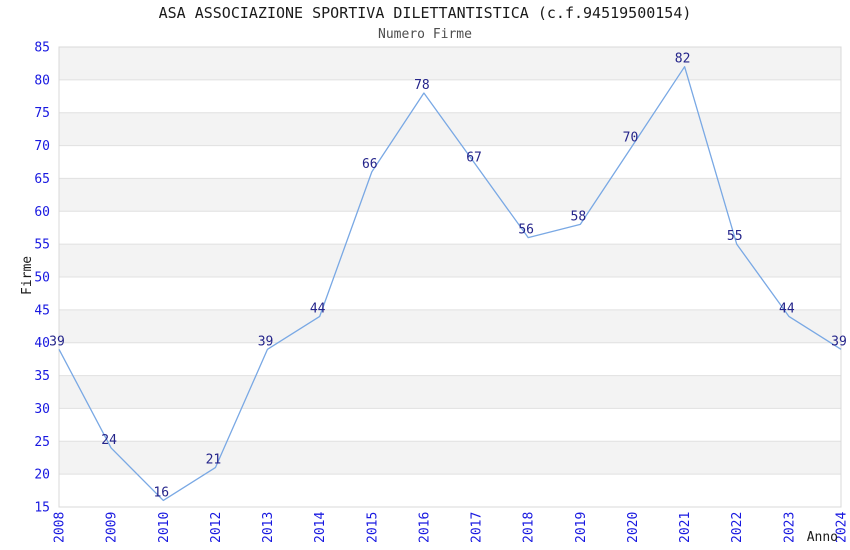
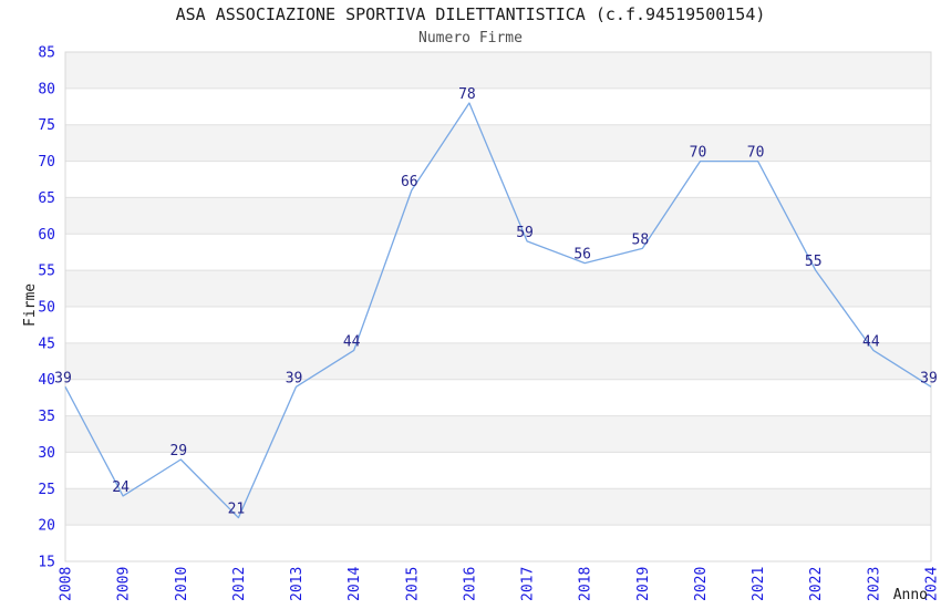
2010: 16 -> 29
2017: 67 -> 59
2021: 82 -> 70
